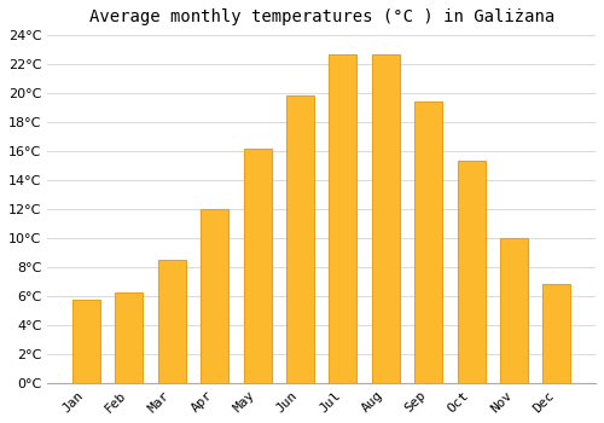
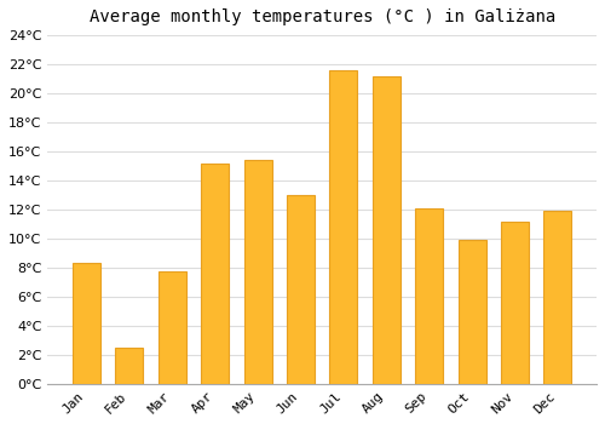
Jan: 5.7°C -> 8.3°C
Feb: 6.2°C -> 2.5°C
Mar: 8.5°C -> 7.7°C
Apr: 12.0°C -> 15.2°C
May: 16.2°C -> 15.4°C
Jun: 19.8°C -> 13.0°C
Jul: 22.7°C -> 21.6°C
Aug: 22.7°C -> 21.2°C
Sep: 19.4°C -> 12.1°C
Oct: 15.3°C -> 9.9°C
Nov: 10.0°C -> 11.2°C
Dec: 6.8°C -> 11.9°C
